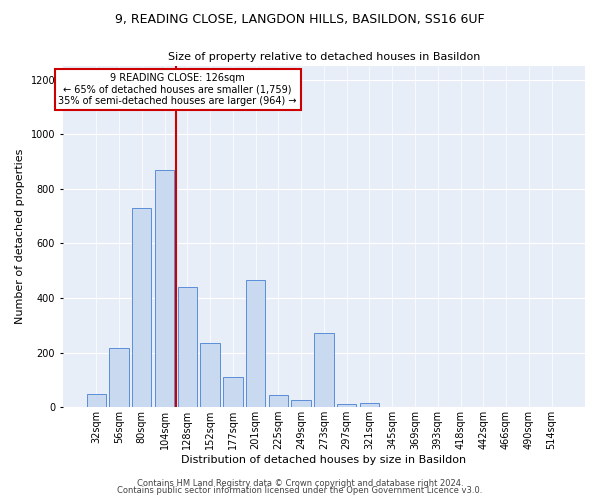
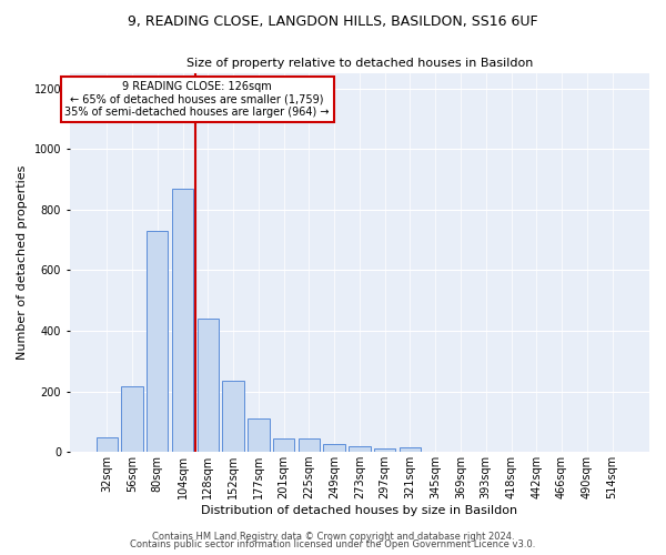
201sqm: 465 -> 45
273sqm: 270 -> 20
